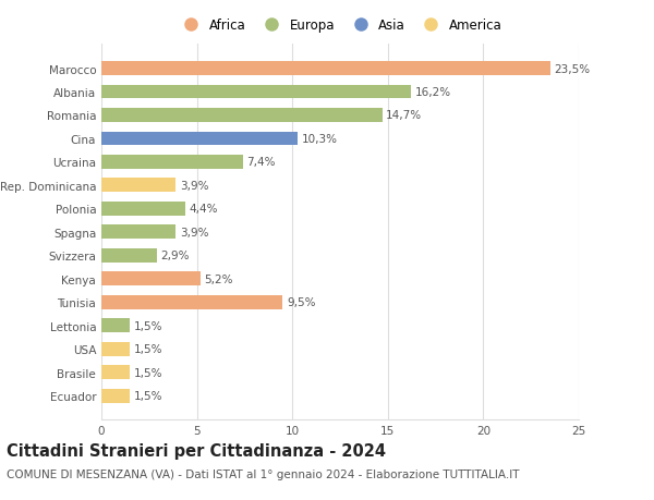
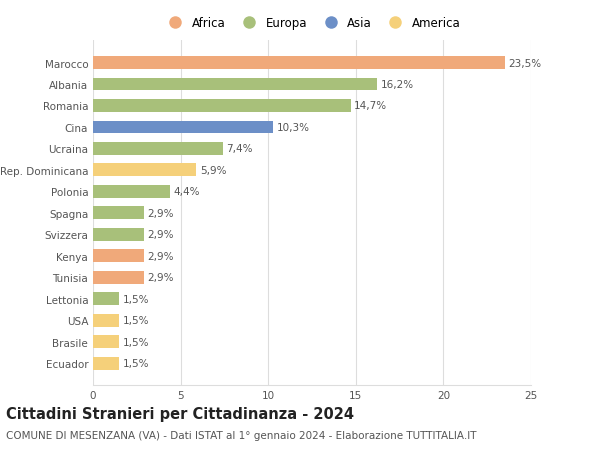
Rep. Dominicana: 3,9% -> 5,9%
Spagna: 3,9% -> 2,9%
Kenya: 5,2% -> 2,9%
Tunisia: 9,5% -> 2,9%
